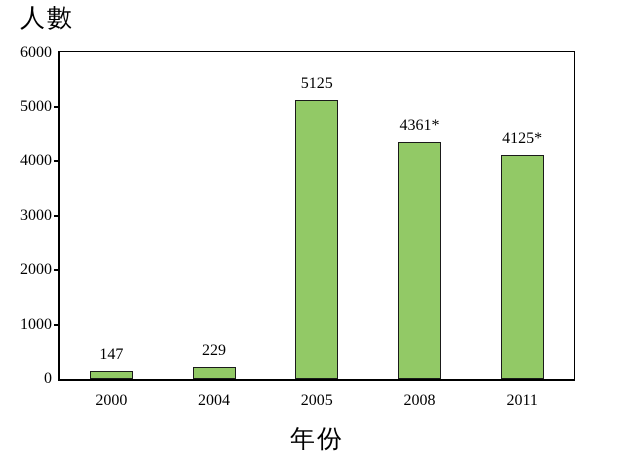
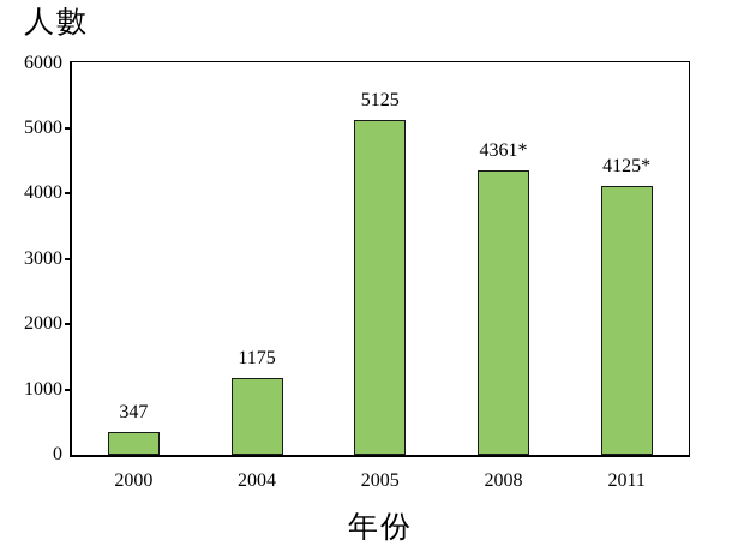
2000: 147 -> 347
2004: 229 -> 1175
